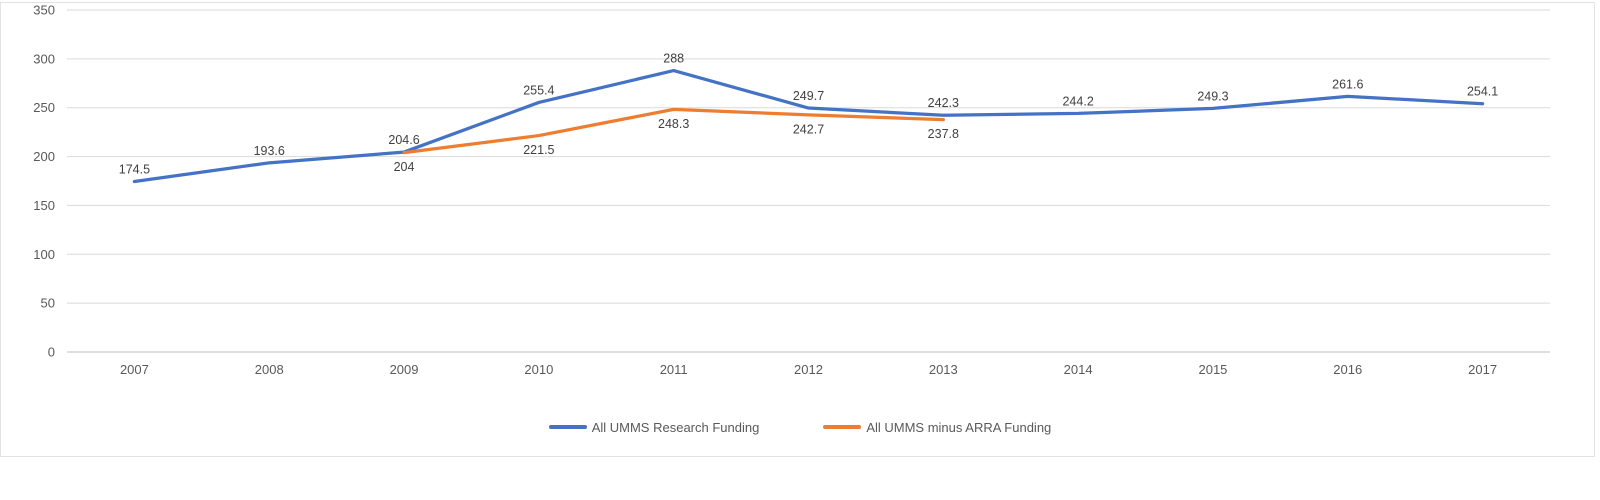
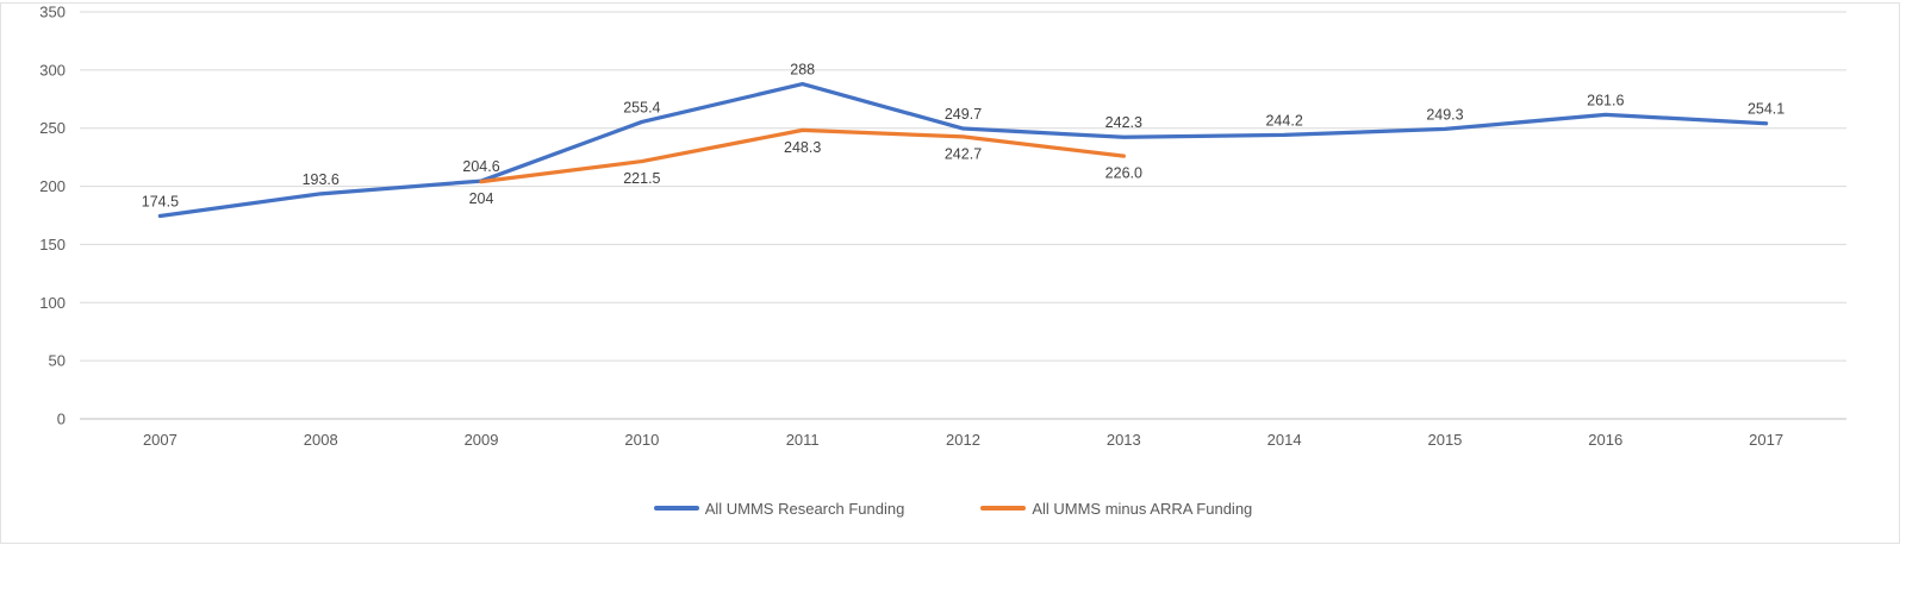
All UMMS minus ARRA Funding/2013: 237.8 -> 226.0
